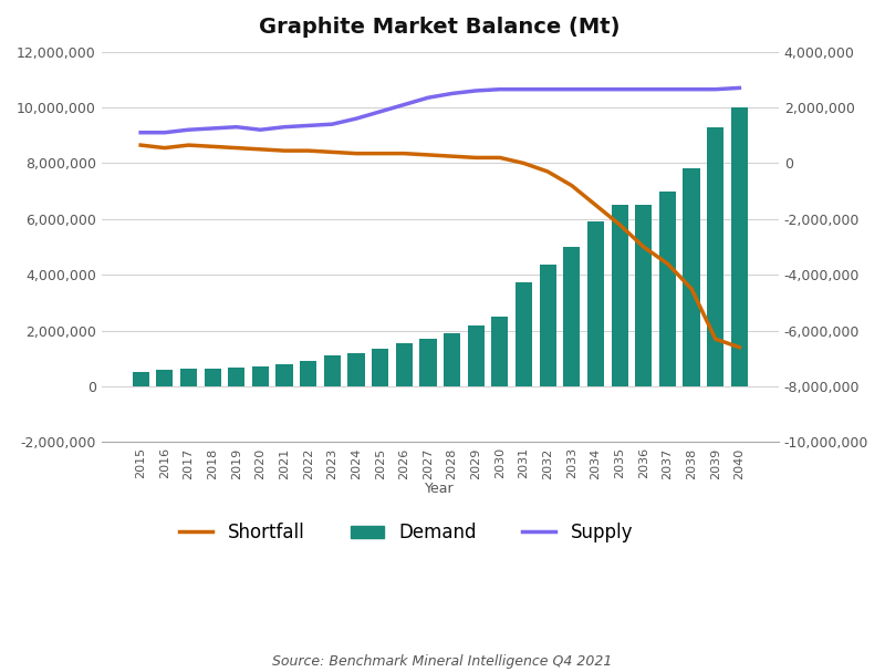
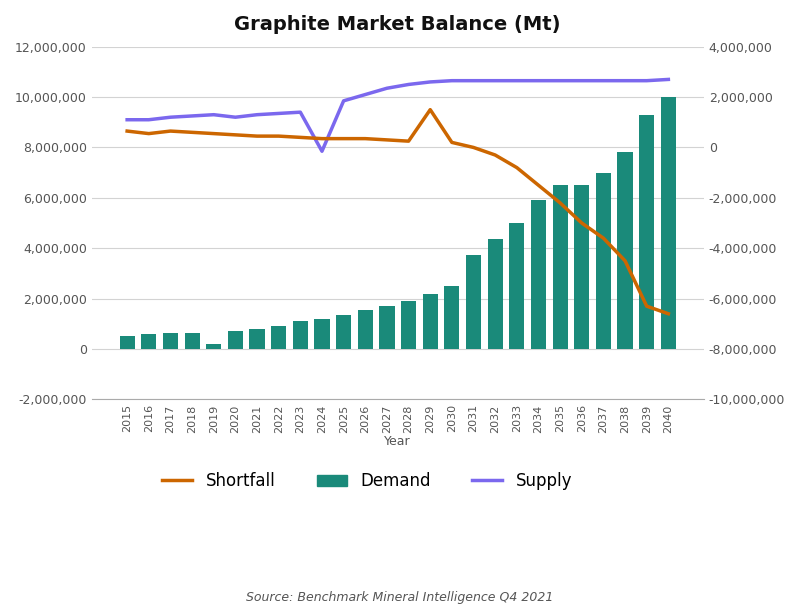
Demand/2019: 670,000 -> 200,000
Supply/2024: 9,600,000 -> 7,850,000
Shortfall/2029: 8,200,000 -> 9,500,000
